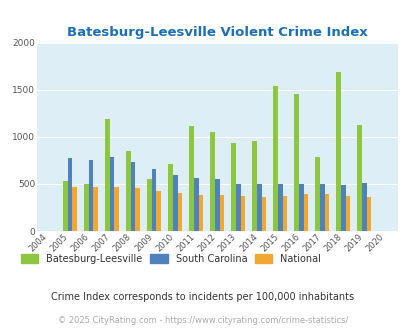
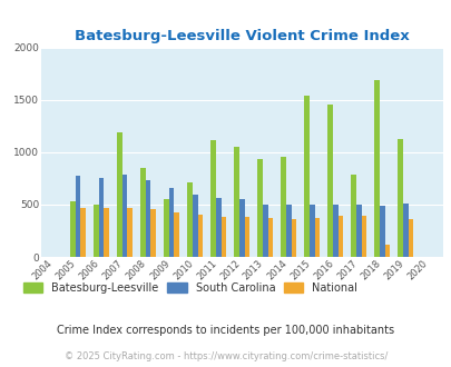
National/2018: 380 -> 120
